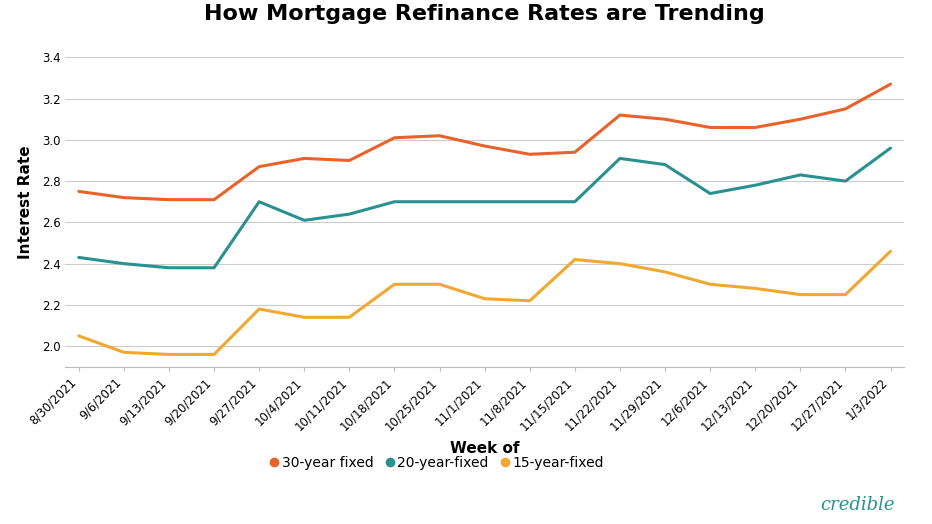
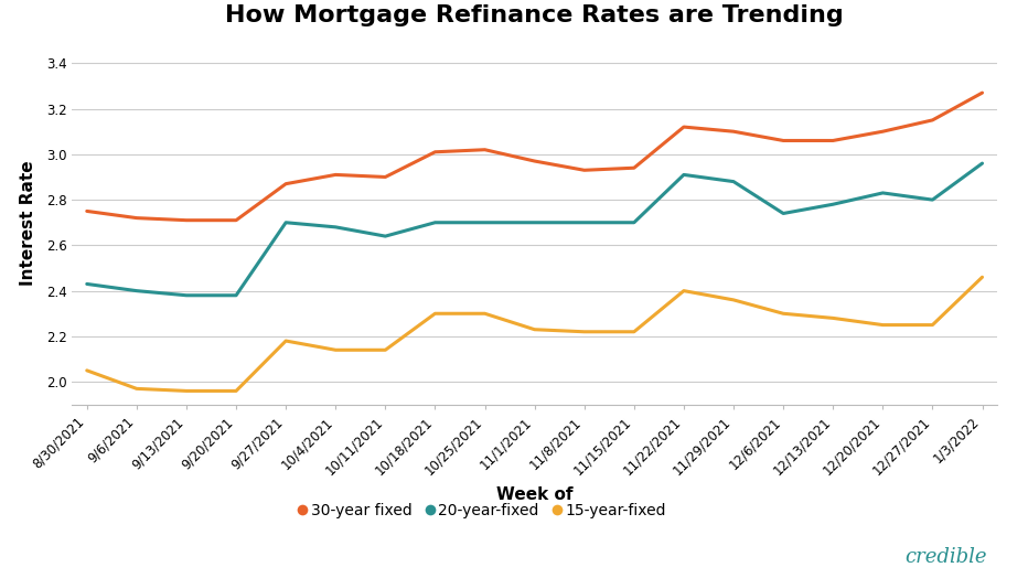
20-year-fixed/10/4/2021: 2.61 -> 2.68
15-year-fixed/11/15/2021: 2.42 -> 2.22
